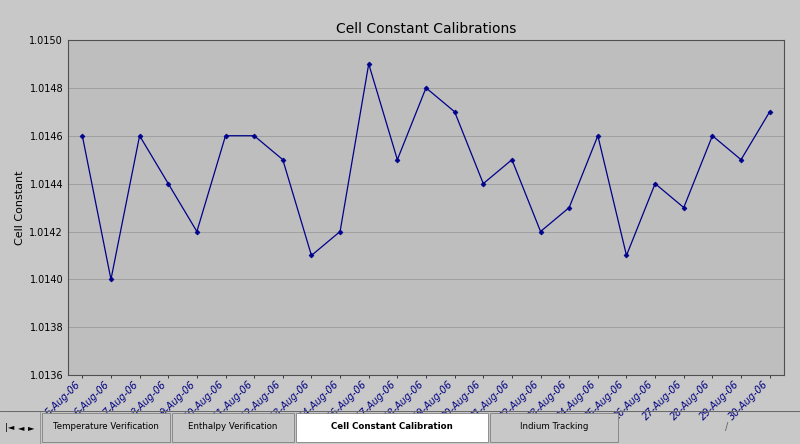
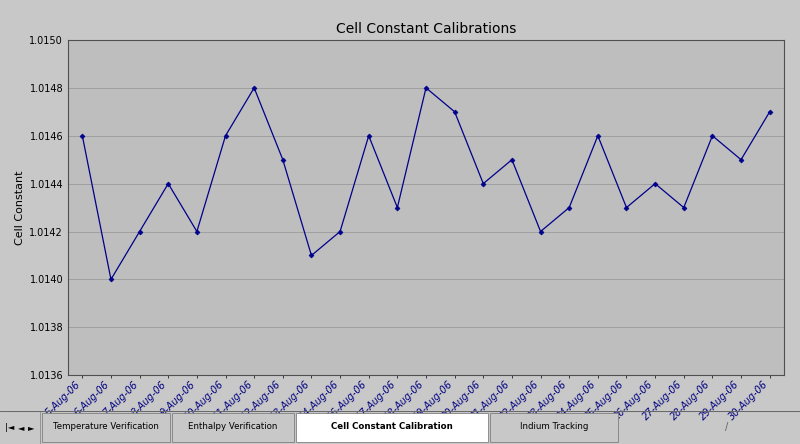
7-Aug-06: 1.0146 -> 1.0142
11-Aug-06: 1.0146 -> 1.0148
16-Aug-06: 1.0149 -> 1.0146
17-Aug-06: 1.0145 -> 1.0143
25-Aug-06: 1.0141 -> 1.0143
